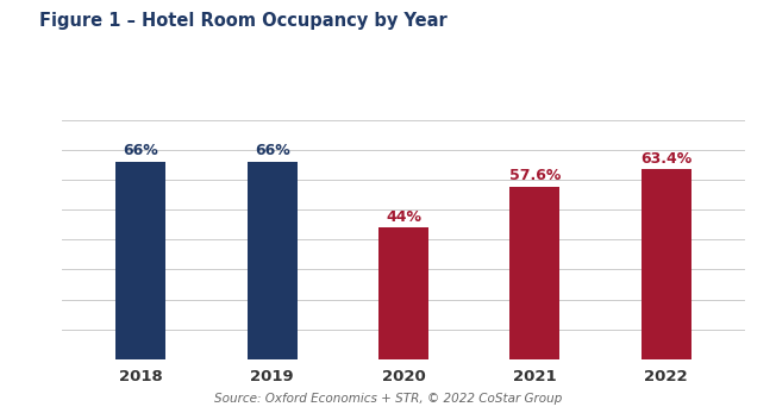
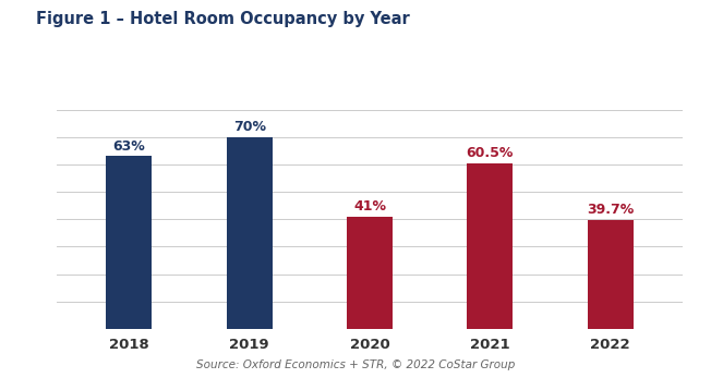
2018: 66% -> 63%
2019: 66% -> 70%
2020: 44% -> 41%
2021: 57.6% -> 60.5%
2022: 63.4% -> 39.7%
